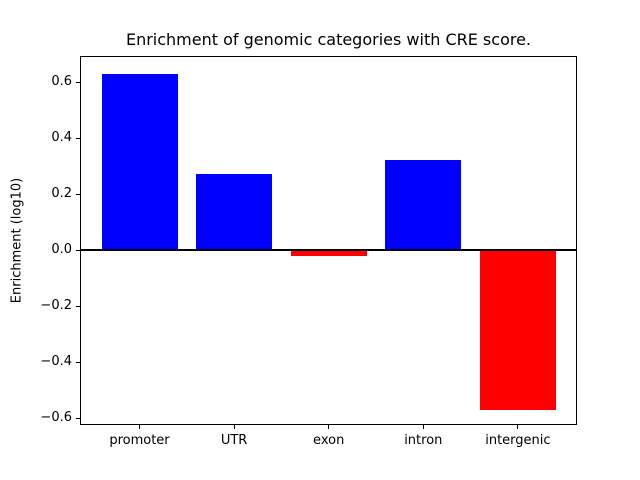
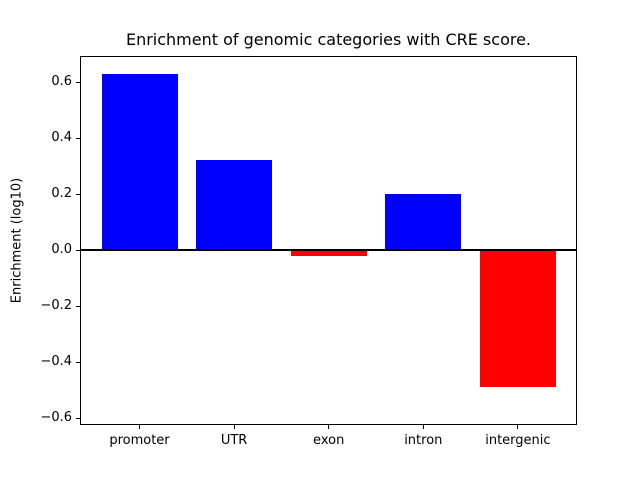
UTR: 0.27 -> 0.32
intron: 0.32 -> 0.20
intergenic: -0.57 -> -0.49
